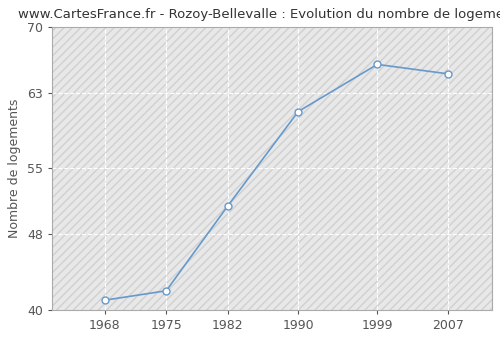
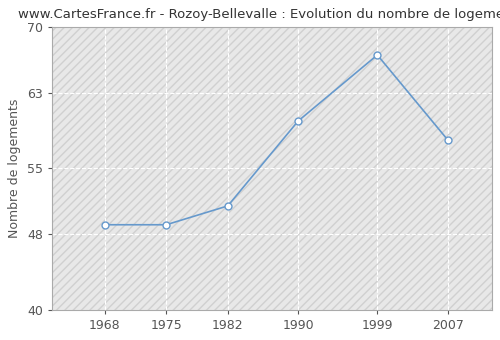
1968: 41 -> 49
1975: 42 -> 49
1990: 61 -> 60
1999: 66 -> 67
2007: 65 -> 58
